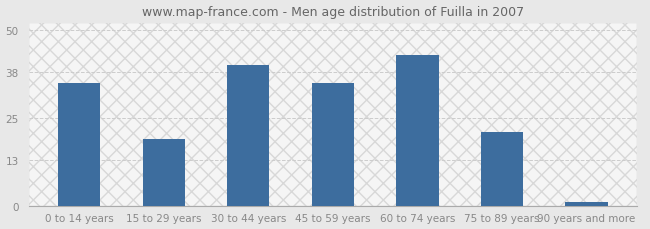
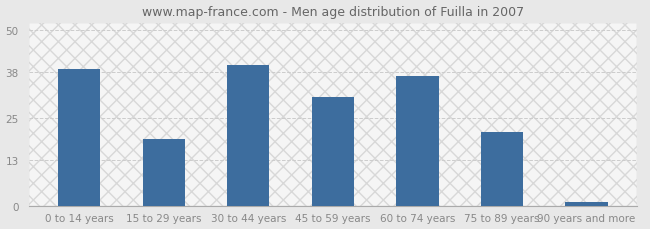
0 to 14 years: 35 -> 39
45 to 59 years: 35 -> 31
60 to 74 years: 43 -> 37
